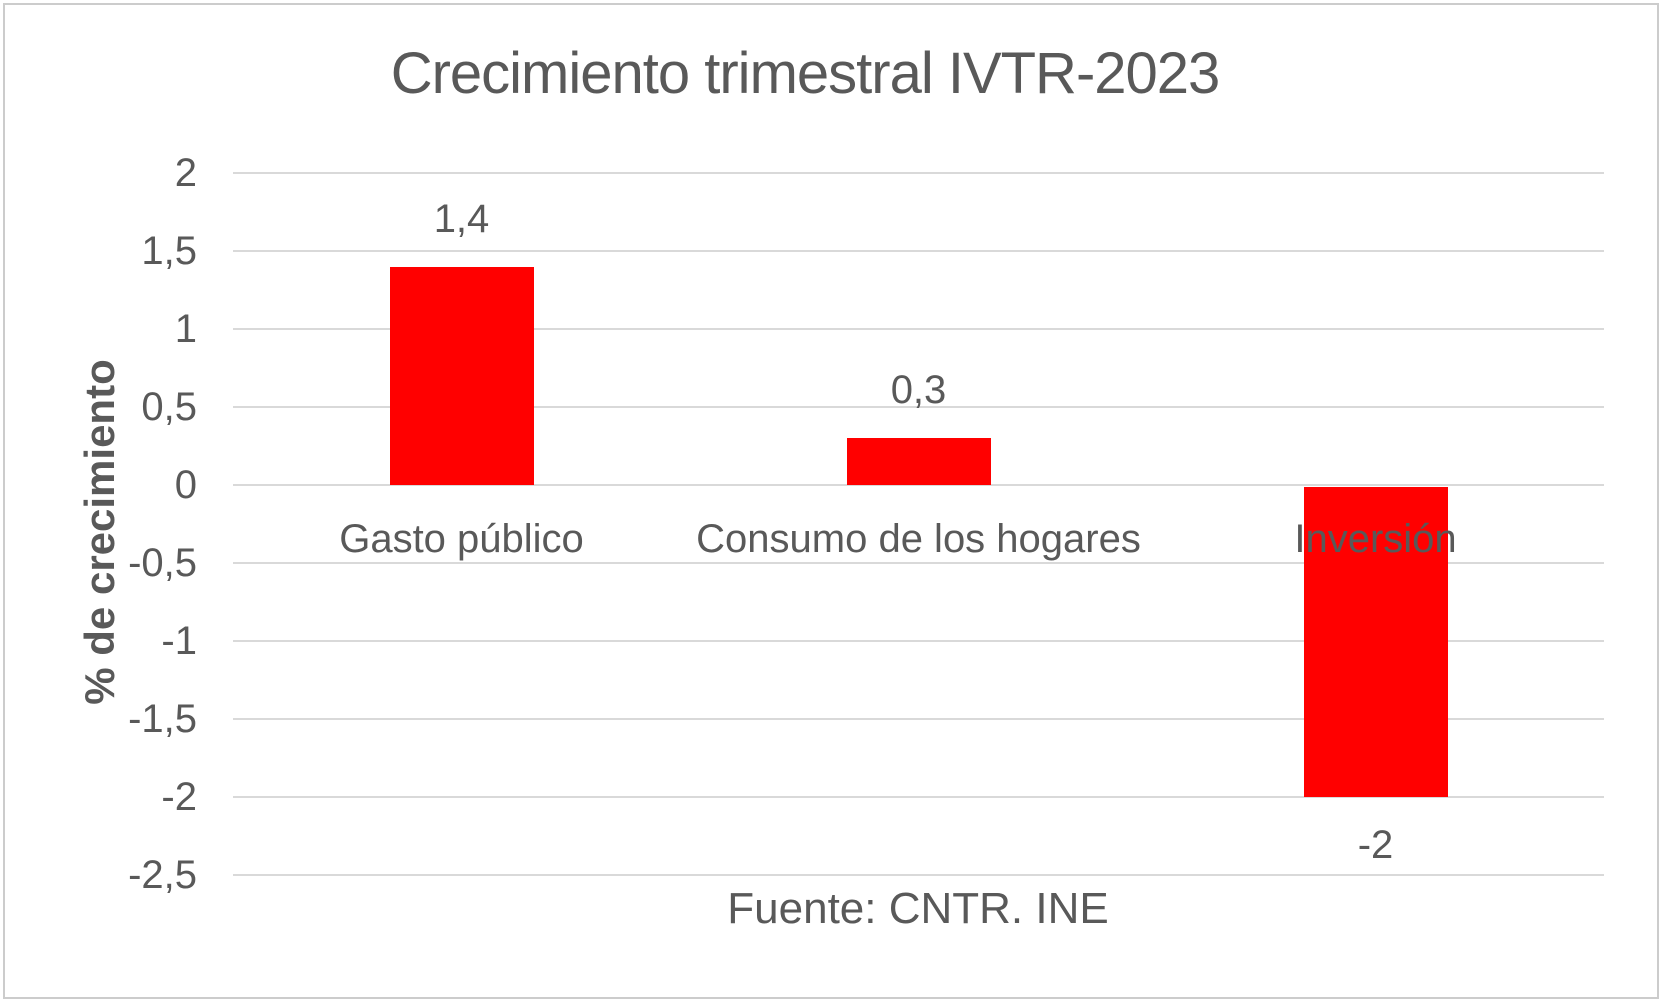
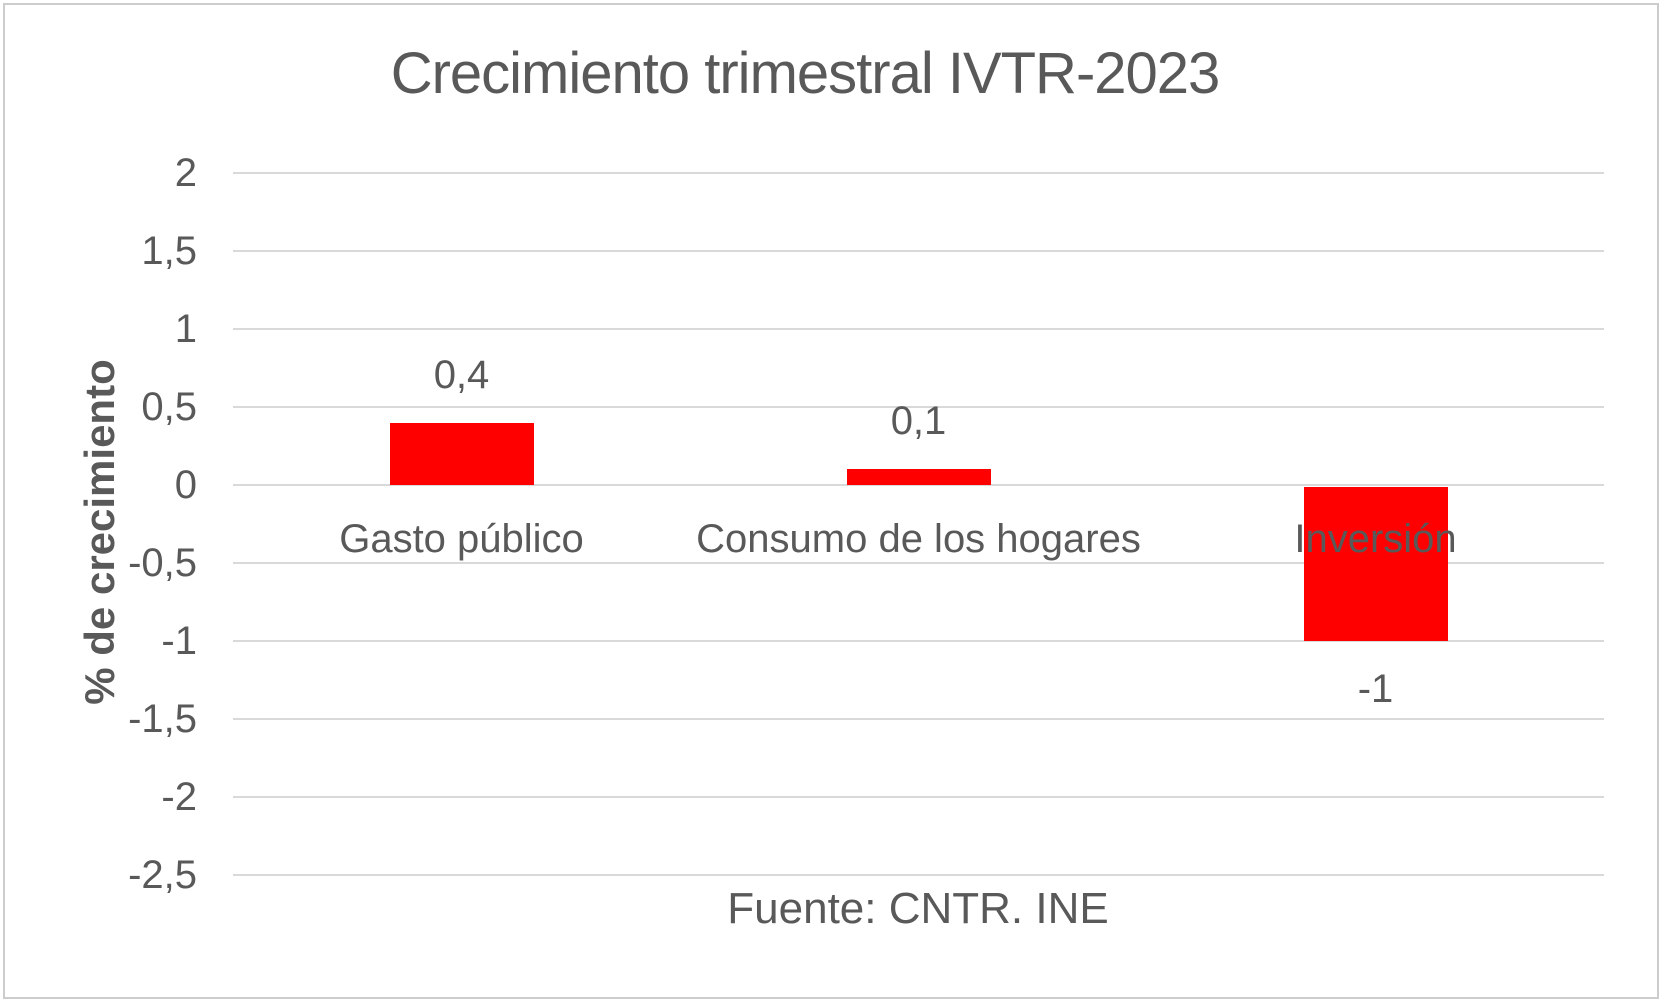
Gasto público: 1,4 -> 0,4
Consumo de los hogares: 0,3 -> 0,1
Inversión: -2 -> -1
